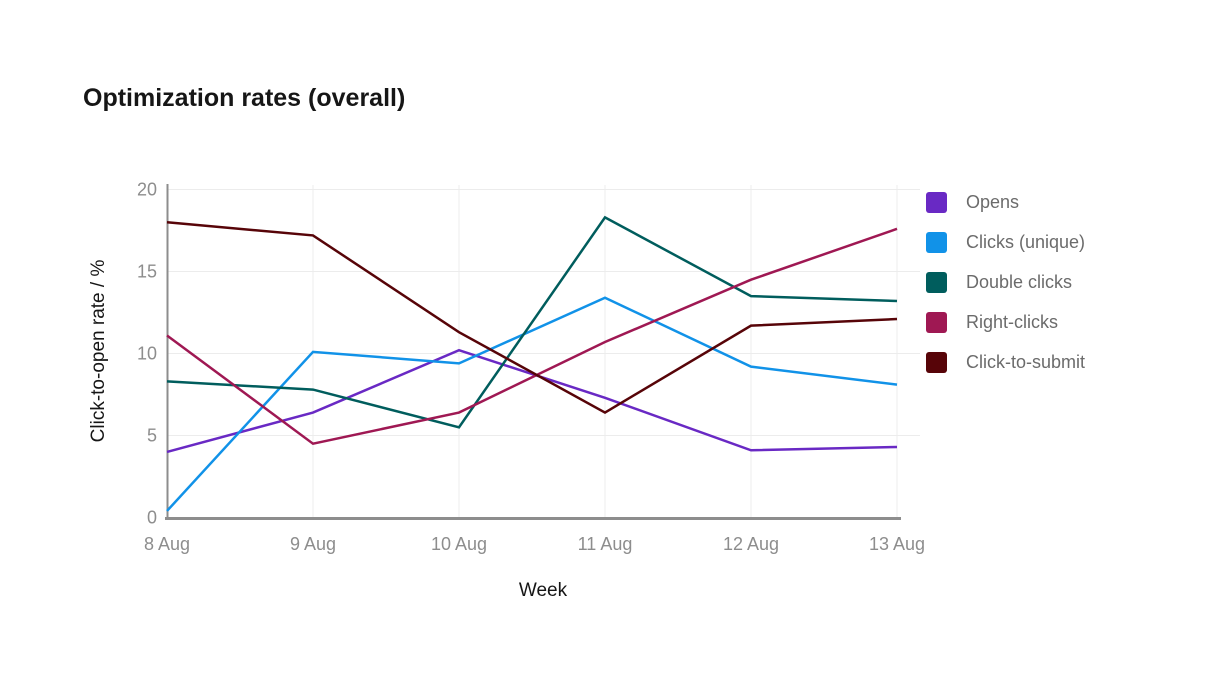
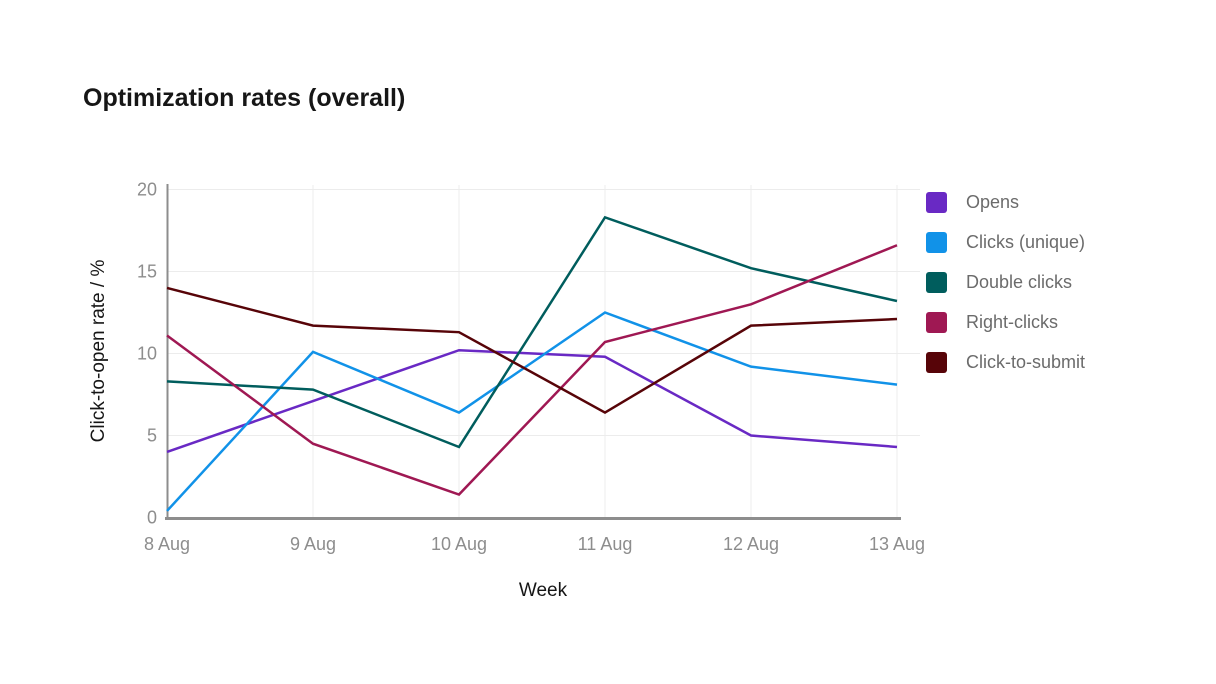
Click-to-submit/8 Aug: 18.0 -> 14.0
Opens/9 Aug: 6.4 -> 7.1
Click-to-submit/9 Aug: 17.2 -> 11.7
Clicks (unique)/10 Aug: 9.4 -> 6.4
Double clicks/10 Aug: 5.5 -> 4.3
Right-clicks/10 Aug: 6.4 -> 1.4
Opens/11 Aug: 7.3 -> 9.8
Clicks (unique)/11 Aug: 13.4 -> 12.5
Opens/12 Aug: 4.1 -> 5.0
Double clicks/12 Aug: 13.5 -> 15.2
Right-clicks/12 Aug: 14.5 -> 13.0
Right-clicks/13 Aug: 17.6 -> 16.6
